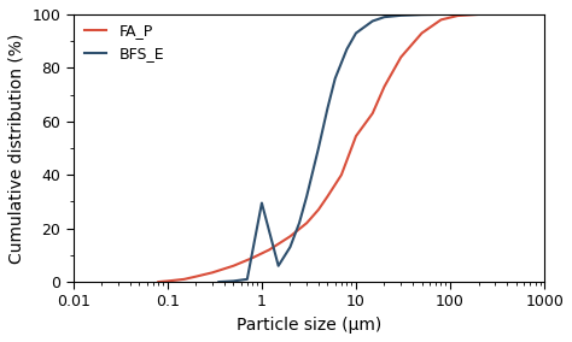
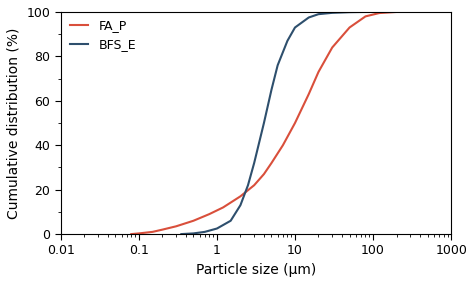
BFS_E/1: 29.5 -> 2.5
FA_P/10: 54.5 -> 50.0
